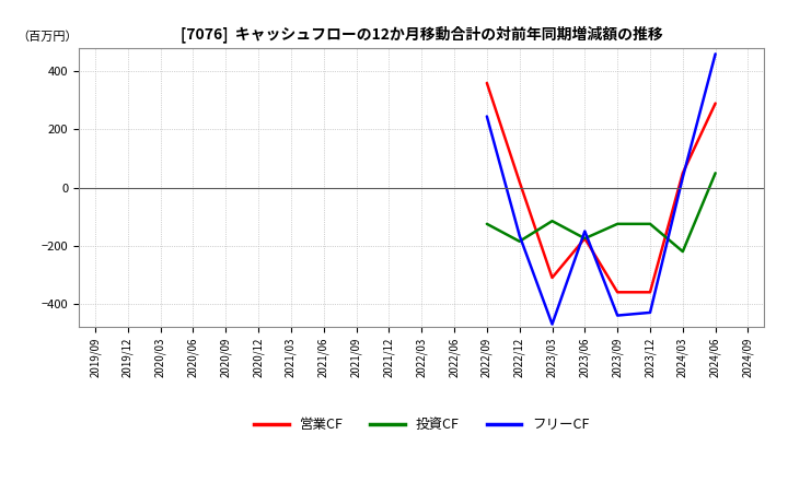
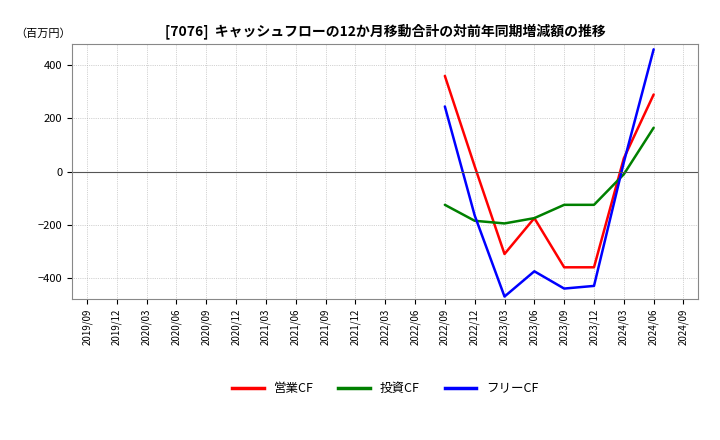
投資CF/2023/03: -115 -> -195
フリーCF/2023/06: -150 -> -375
投資CF/2024/03: -220 -> -10
投資CF/2024/06: 50 -> 165
